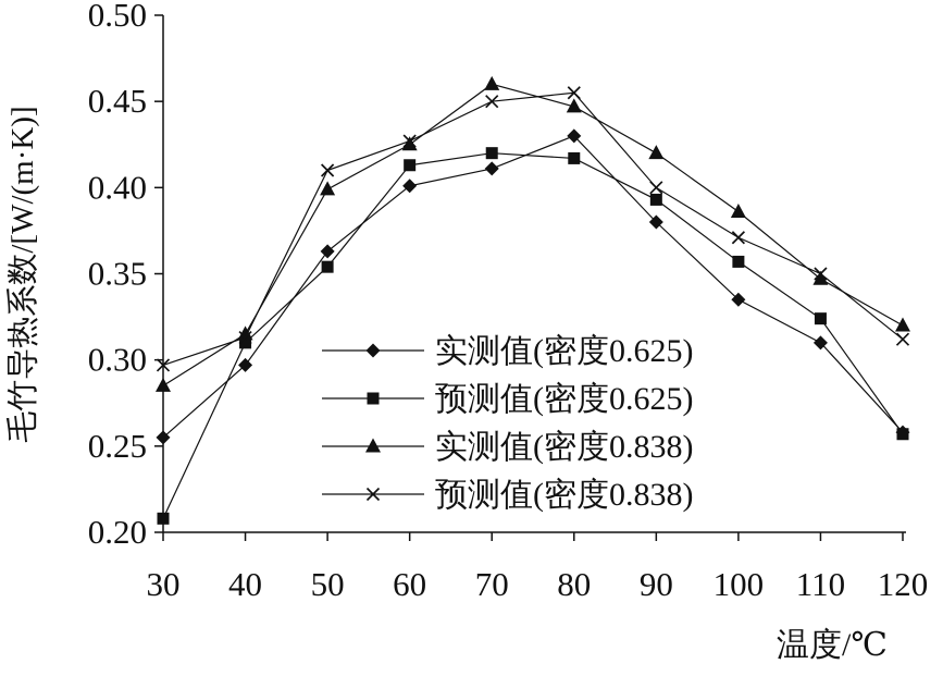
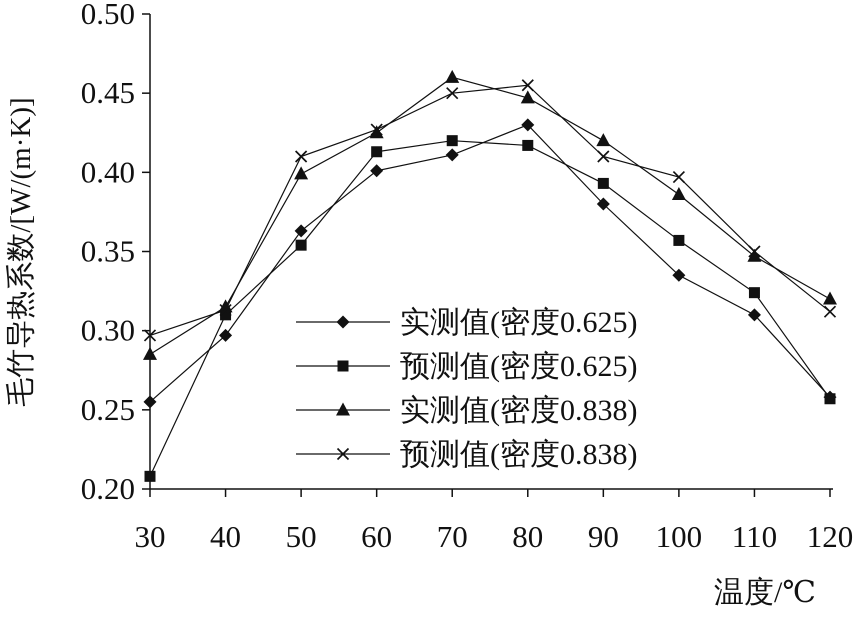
预测值(密度0.838)/90: 0.400 -> 0.410
预测值(密度0.838)/100: 0.371 -> 0.397
